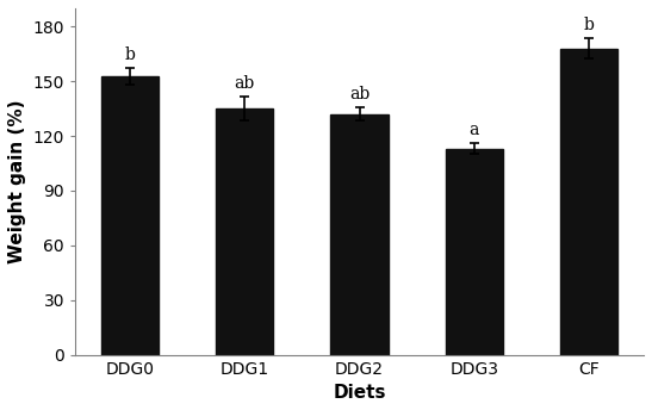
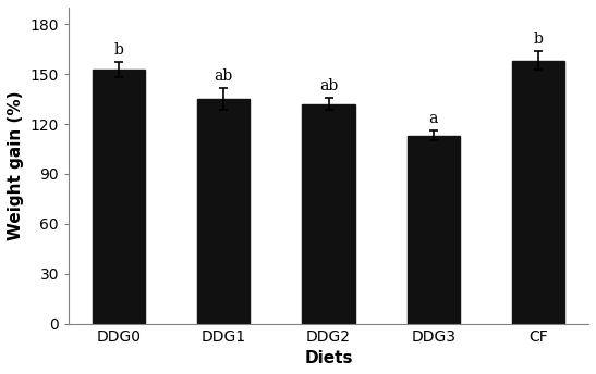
CF: 168 -> 158
